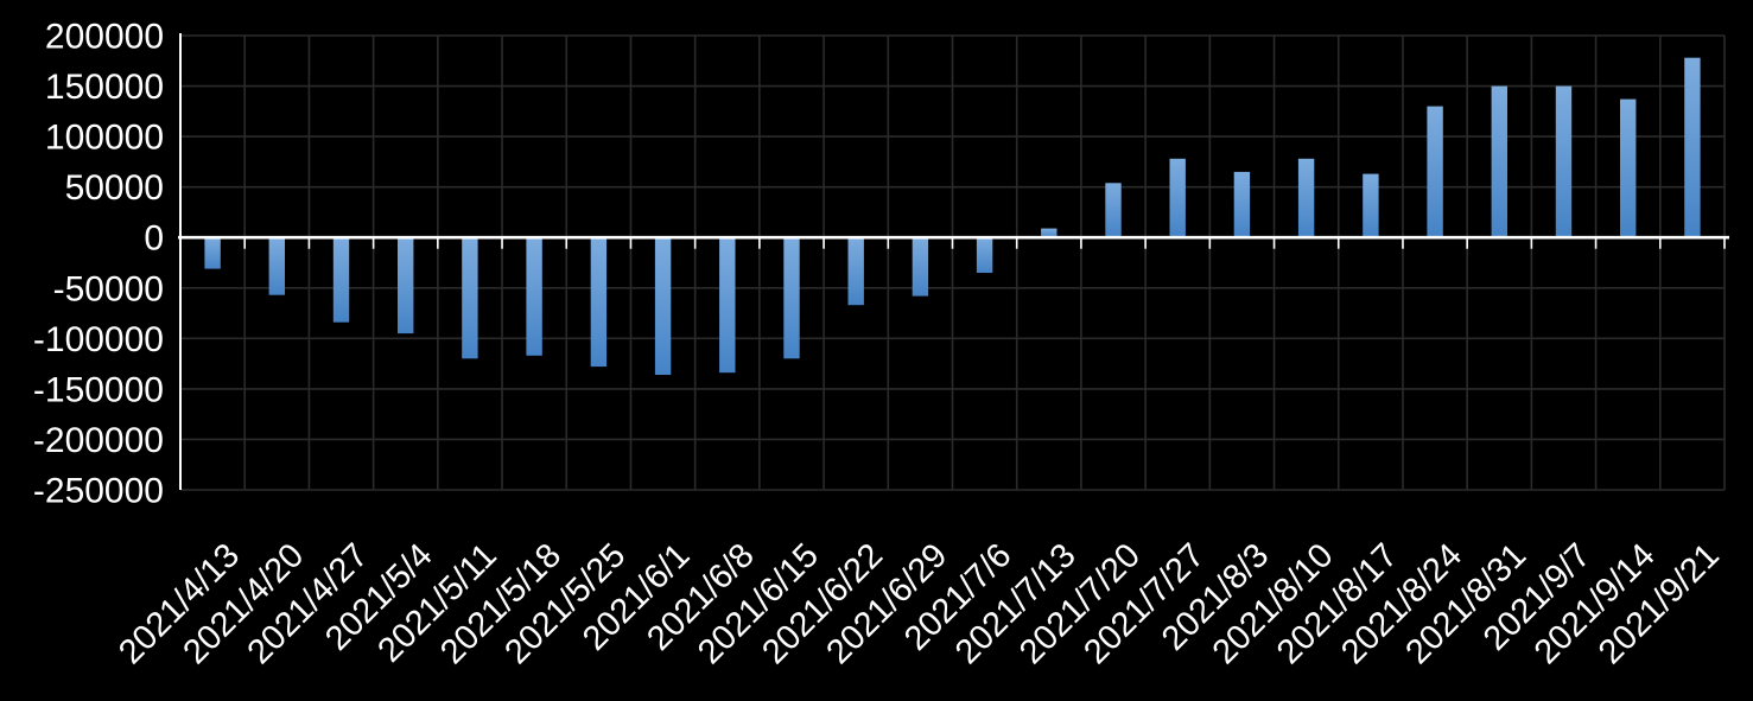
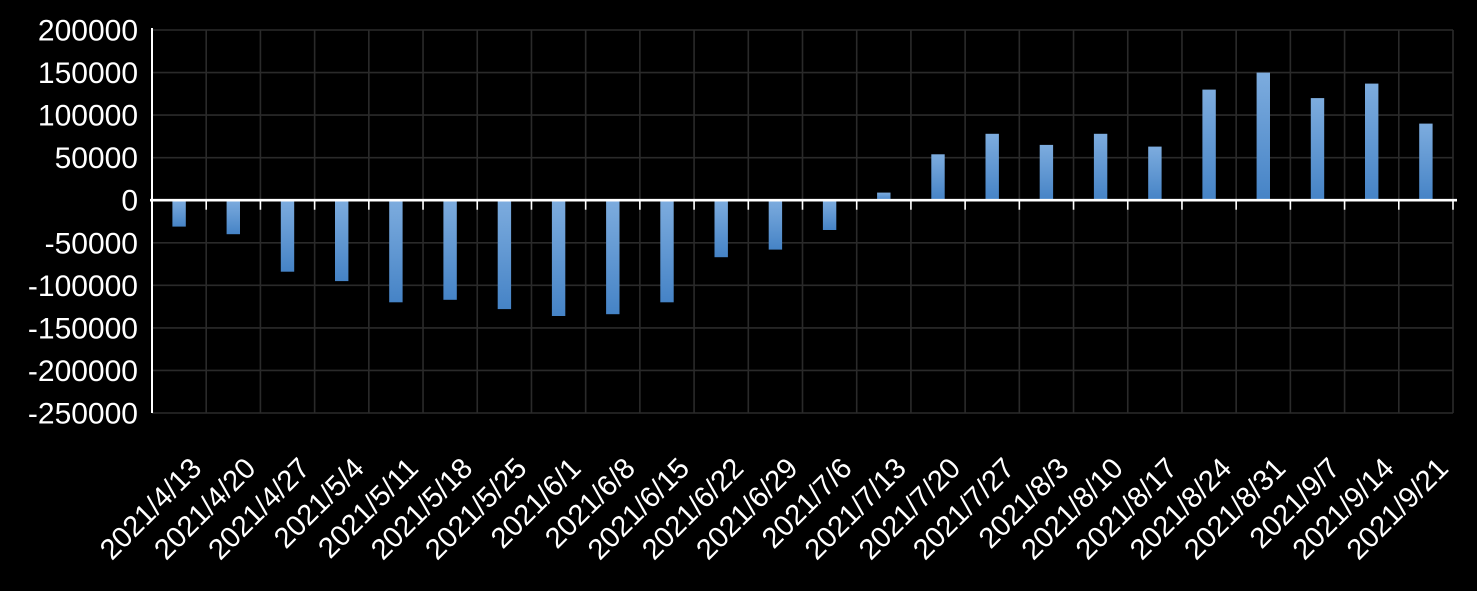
2021/4/20: -60000 -> -40000
2021/9/7: 150000 -> 120000
2021/9/21: 180000 -> 90000
